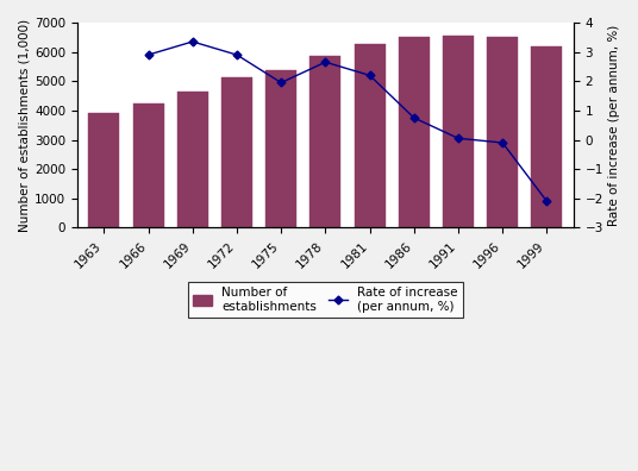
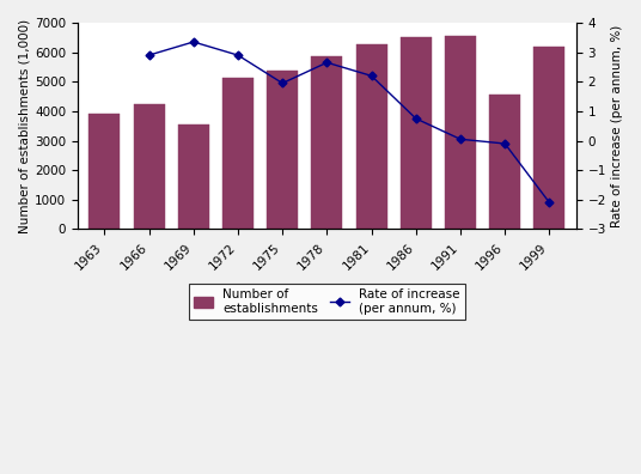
Number of establishments/1969: 4650 -> 3550
Number of establishments/1996: 6520 -> 4550
